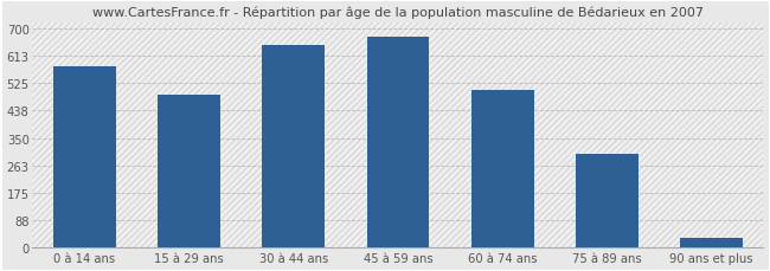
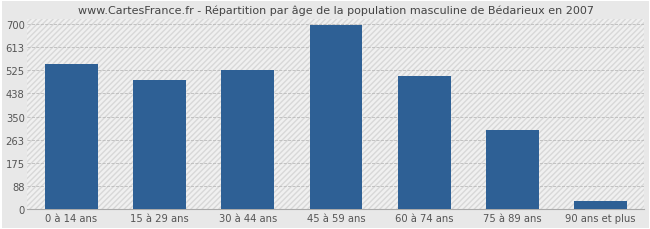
0 à 14 ans: 580 -> 550
30 à 44 ans: 645 -> 525
45 à 59 ans: 675 -> 697
